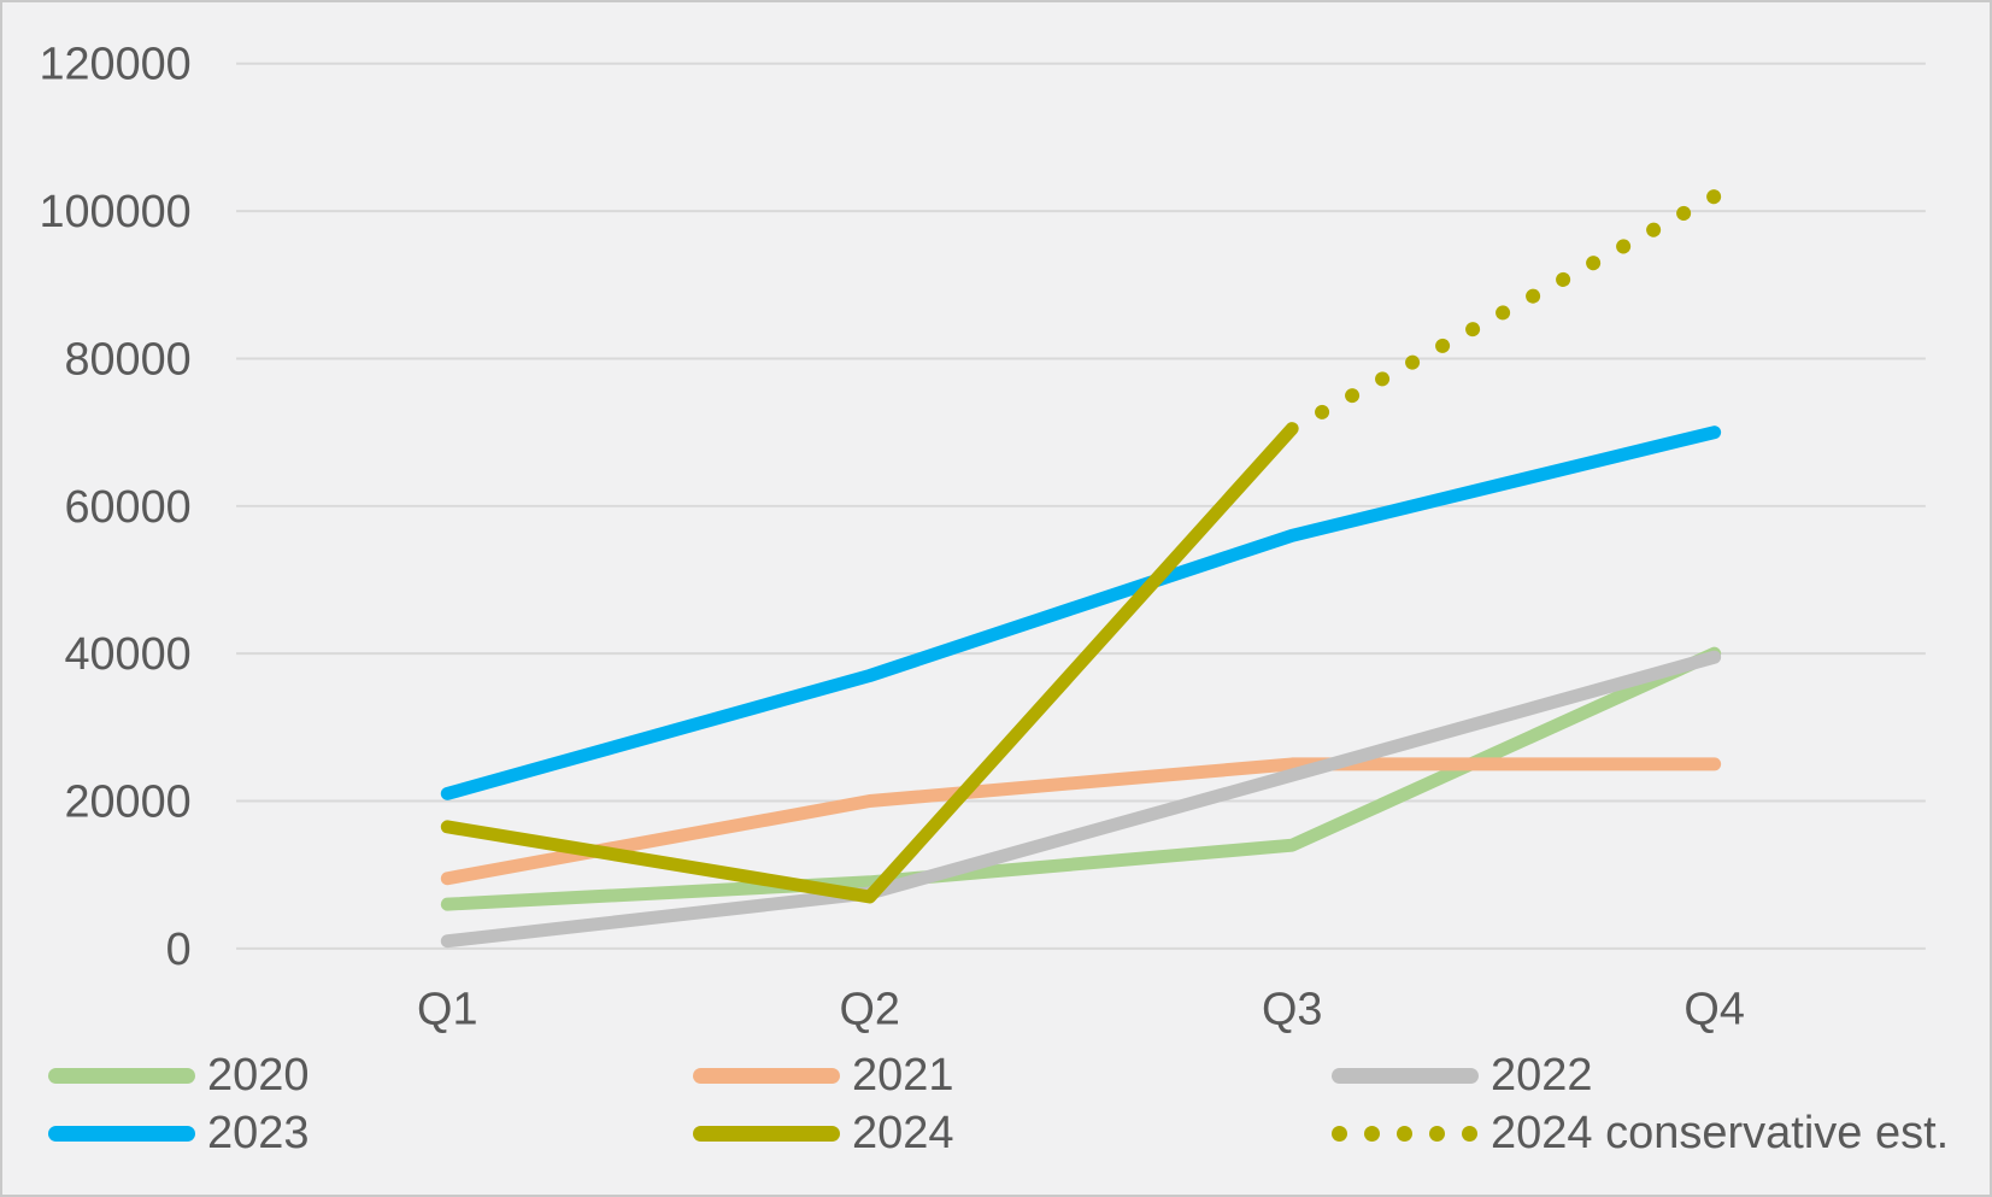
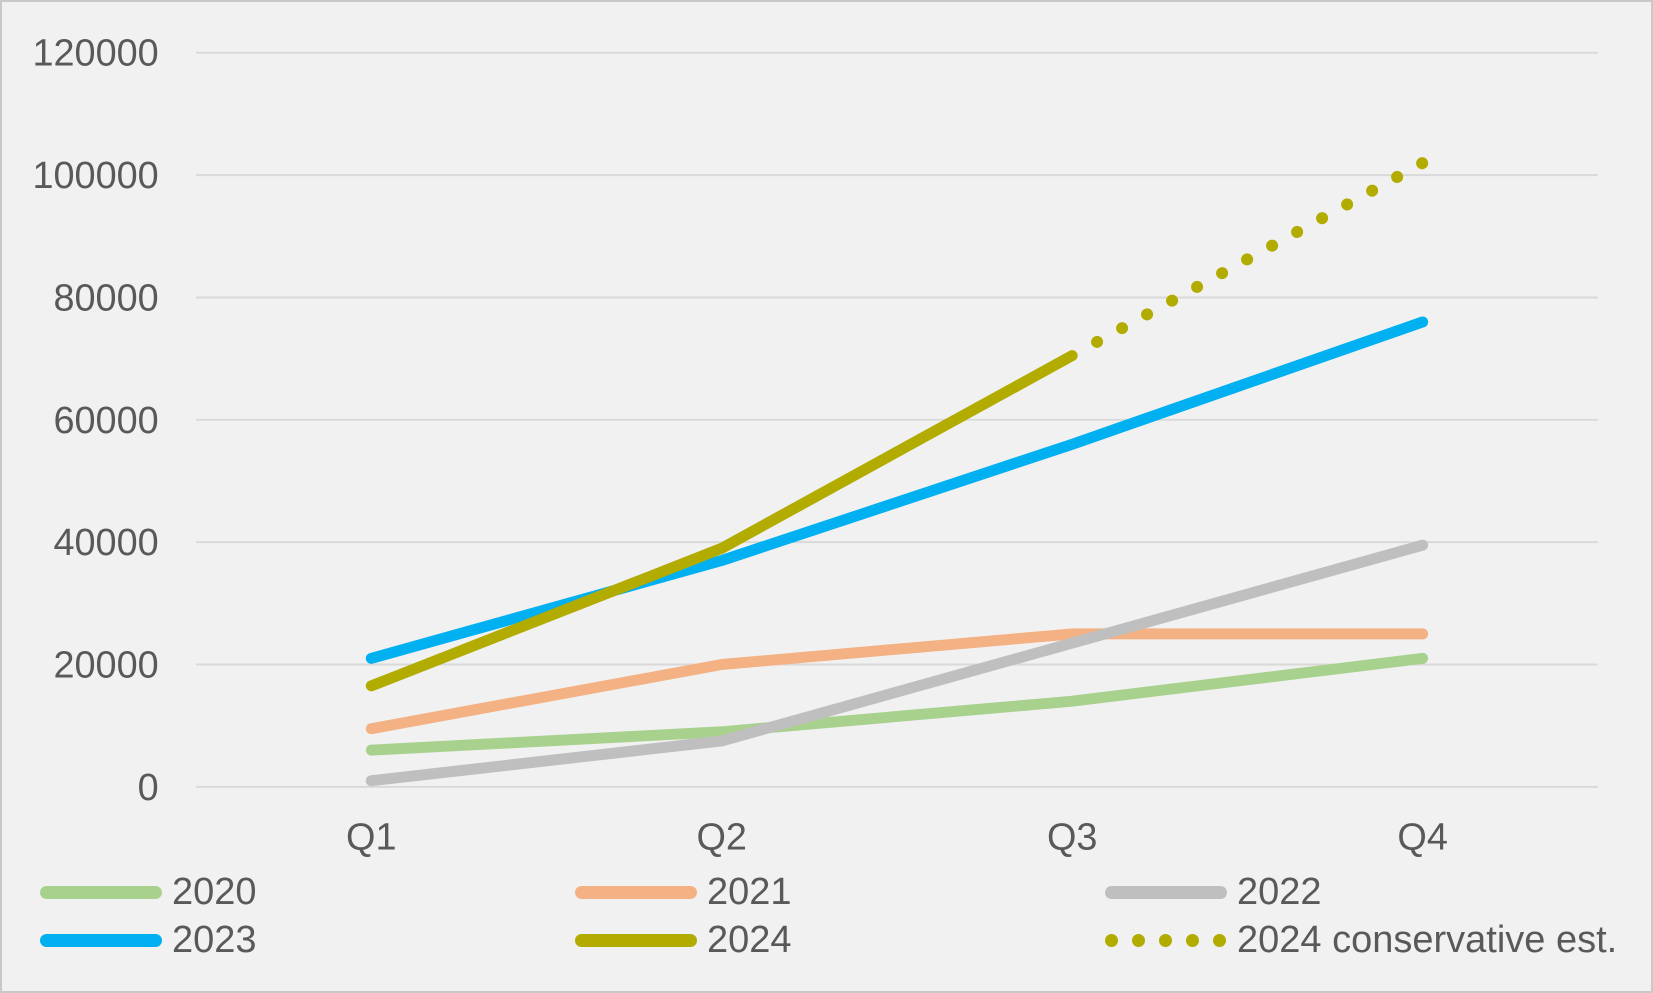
2024/Q2: 7000 -> 39000
2020/Q4: 40000 -> 21000
2023/Q4: 70000 -> 76000
